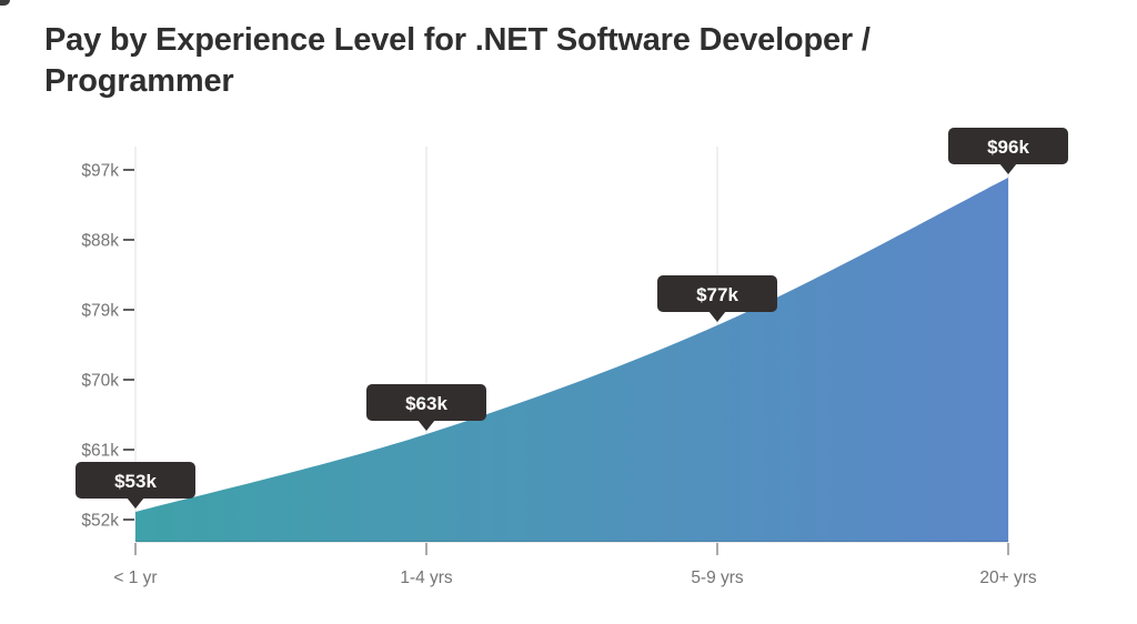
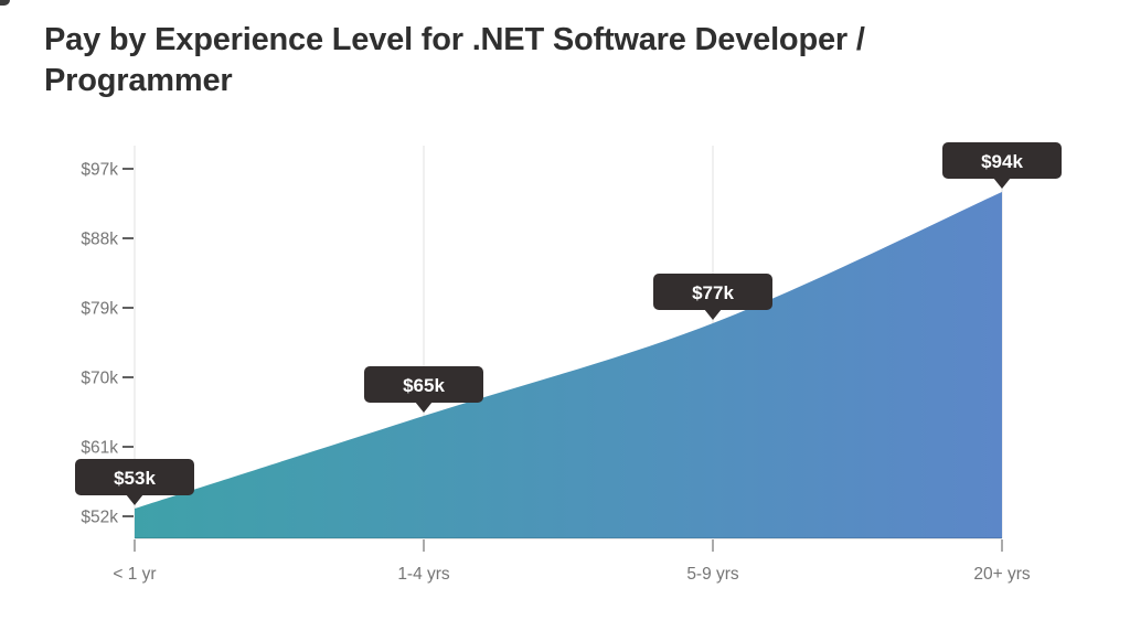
1-4 yrs: $63k -> $65k
20+ yrs: $96k -> $94k
